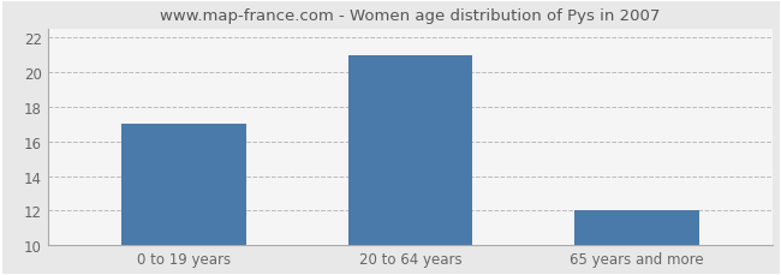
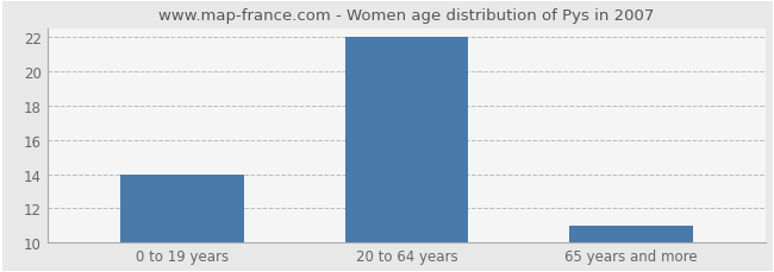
0 to 19 years: 17 -> 14
20 to 64 years: 21 -> 22
65 years and more: 12 -> 11
